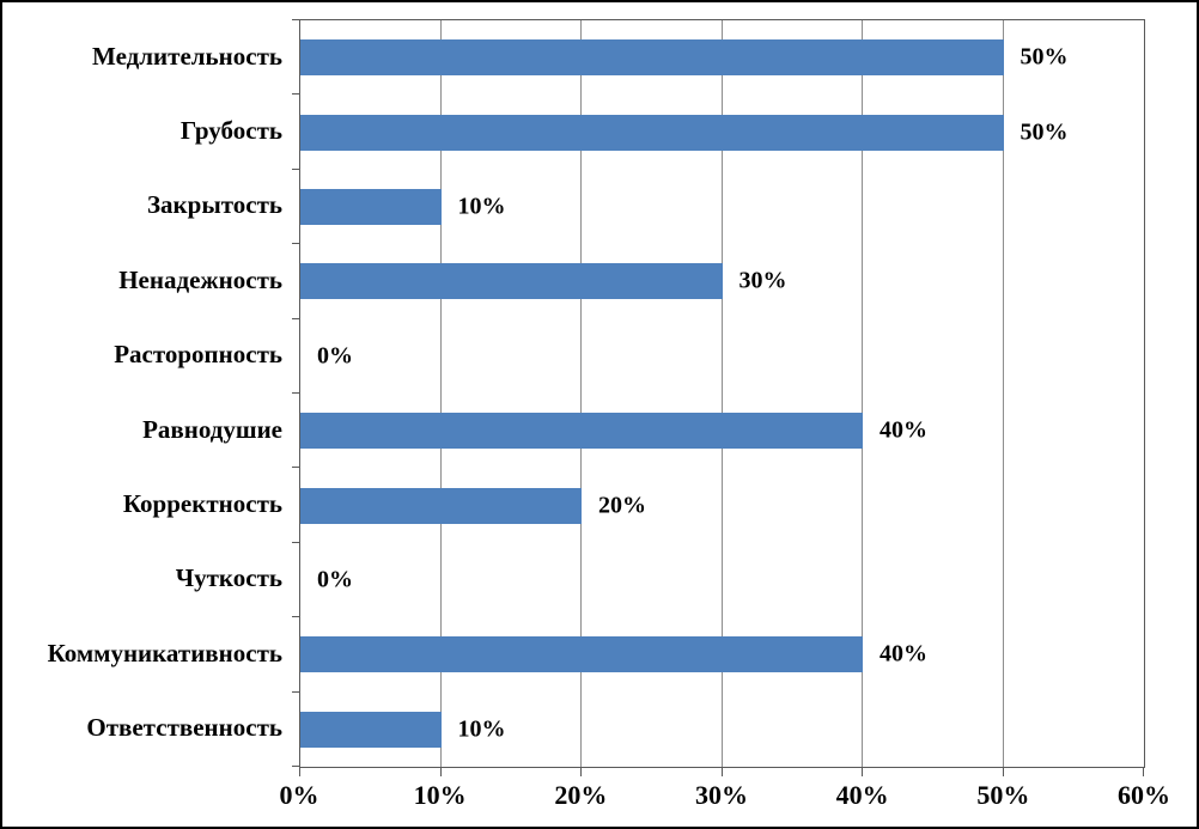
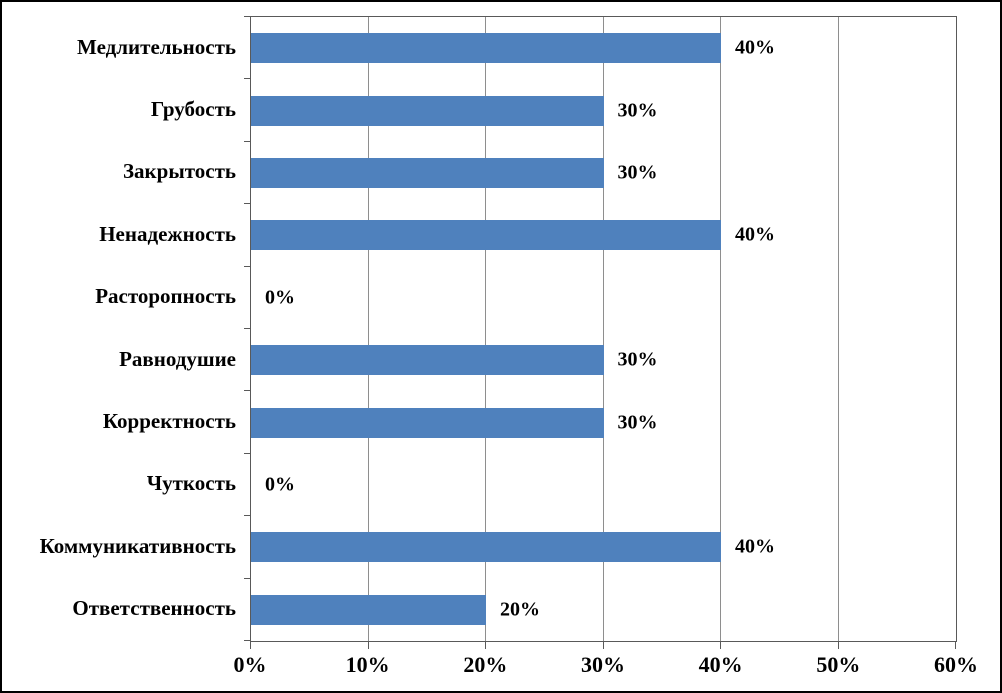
Медлительность: 50% -> 40%
Грубость: 50% -> 30%
Закрытость: 10% -> 30%
Ненадежность: 30% -> 40%
Равнодушие: 40% -> 30%
Корректность: 20% -> 30%
Ответственность: 10% -> 20%
